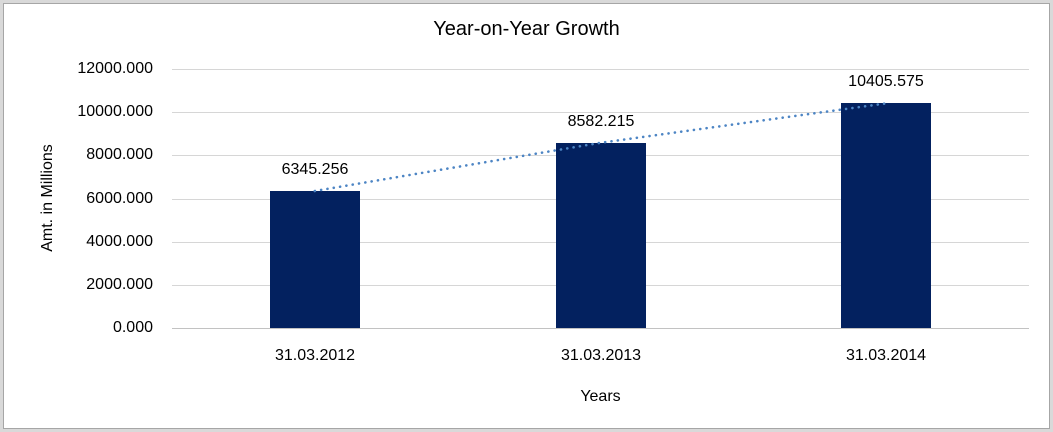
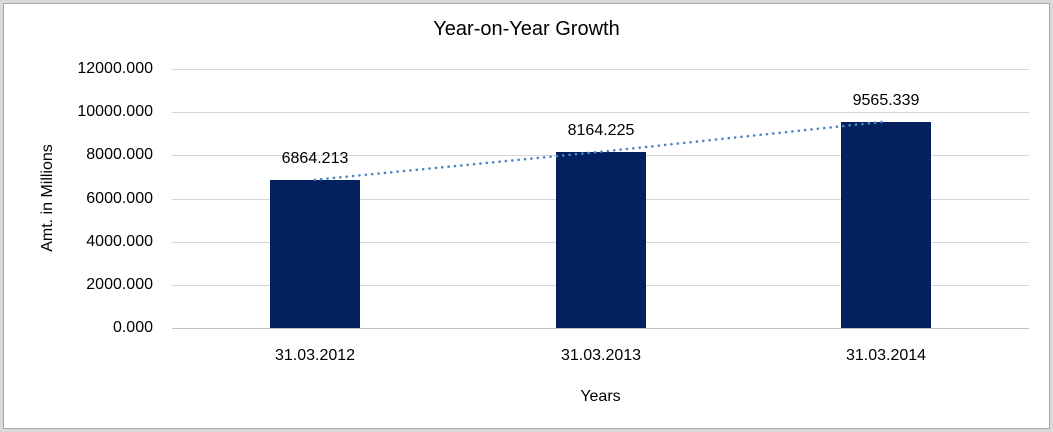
31.03.2012: 6345.256 -> 6864.213
31.03.2013: 8582.215 -> 8164.225
31.03.2014: 10405.575 -> 9565.339
